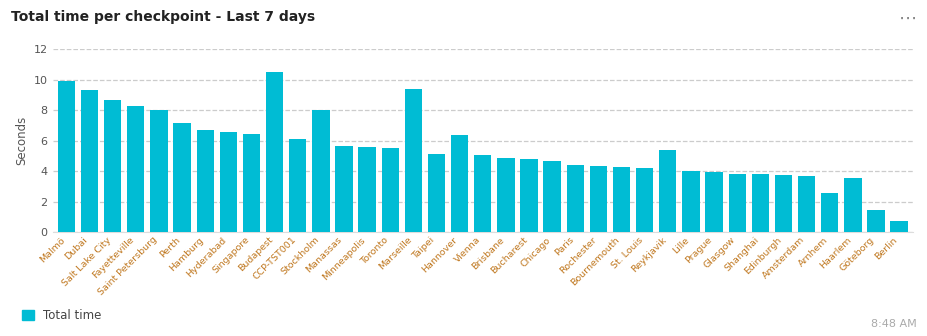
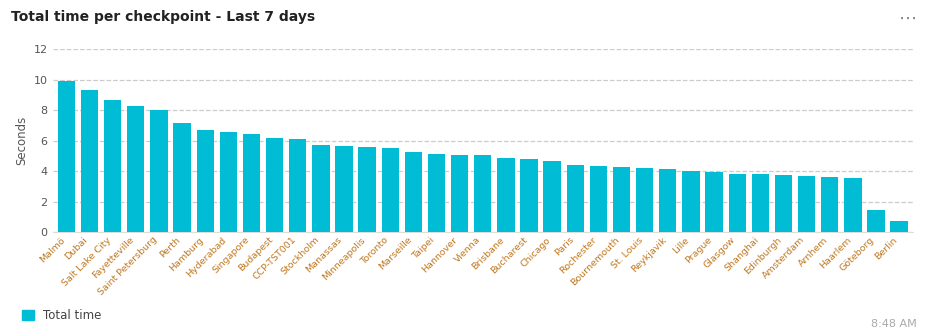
Budapest: 10.5 -> 6.2
Stockholm: 8.0 -> 5.8
Marseille: 9.4 -> 5.2
Hannover: 6.4 -> 5.1
Reykjavik: 5.4 -> 4.2
Arnhem: 2.6 -> 3.6
